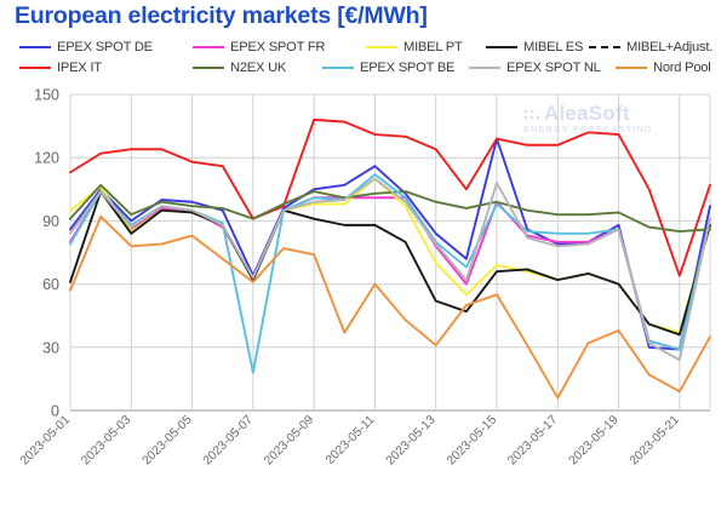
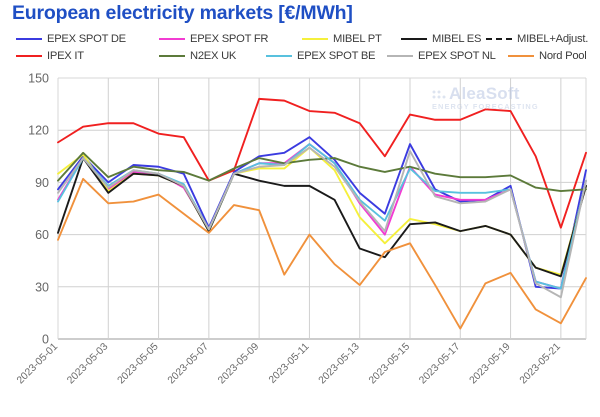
EPEX SPOT BE/2023-05-07: 18 -> 63
EPEX SPOT FR/2023-05-11: 101 -> 112
EPEX SPOT DE/2023-05-15: 129 -> 112
